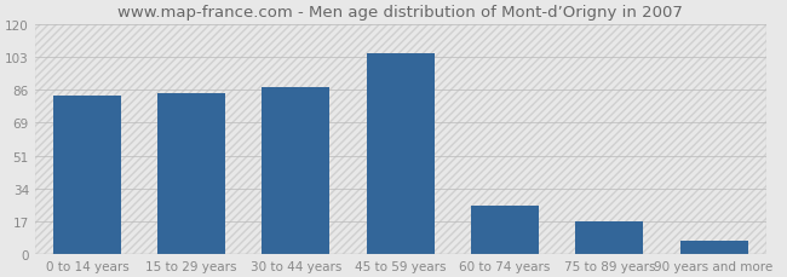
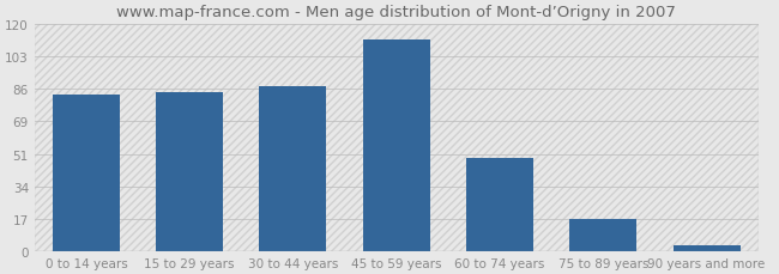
45 to 59 years: 105 -> 112
60 to 74 years: 25 -> 49
90 years and more: 7 -> 3
